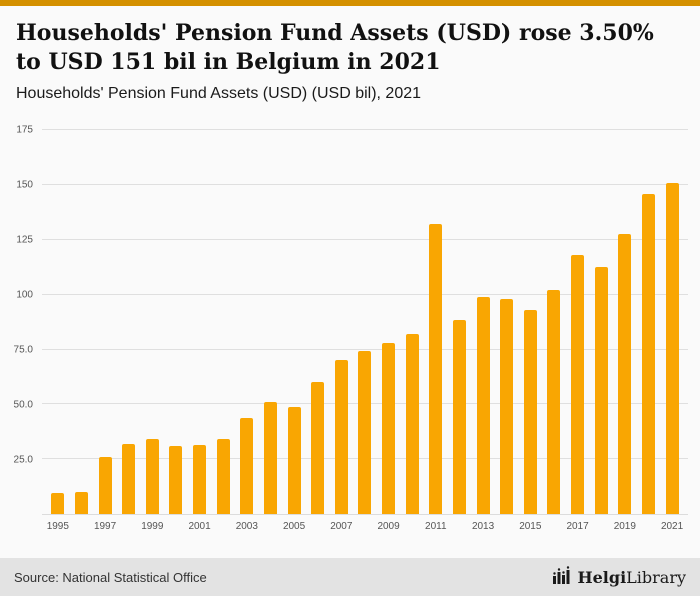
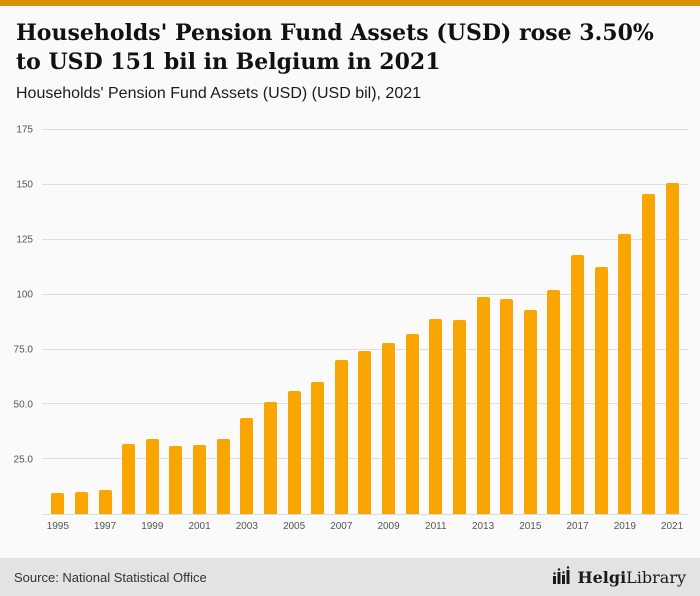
1997: 26 -> 11
2005: 49 -> 56
2011: 132 -> 89
